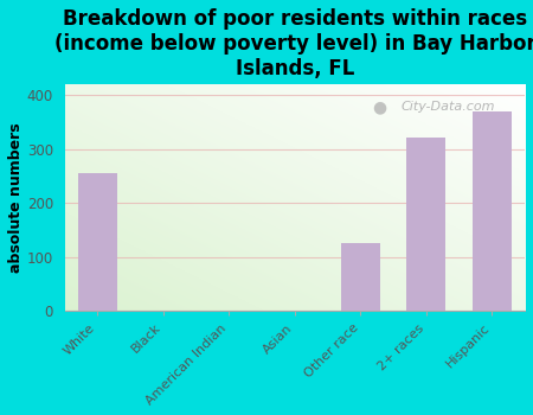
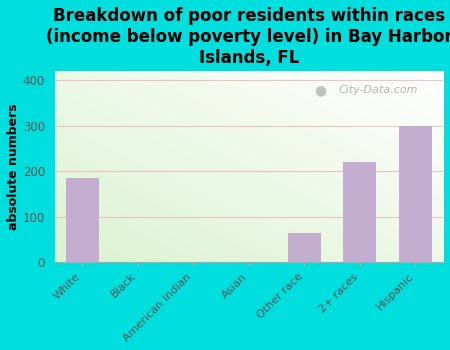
White: 255 -> 185
Other race: 125 -> 65
2+ races: 320 -> 220
Hispanic: 370 -> 300
